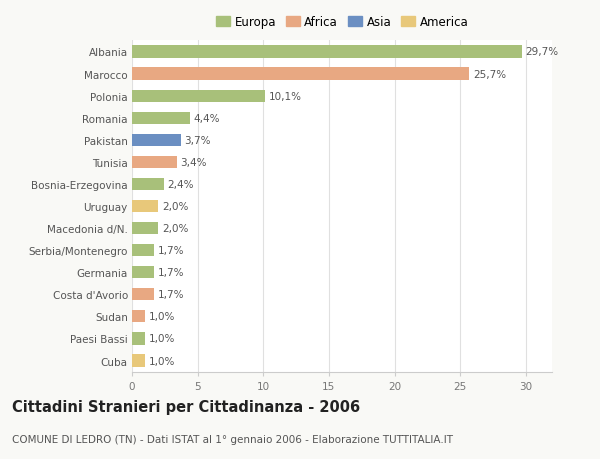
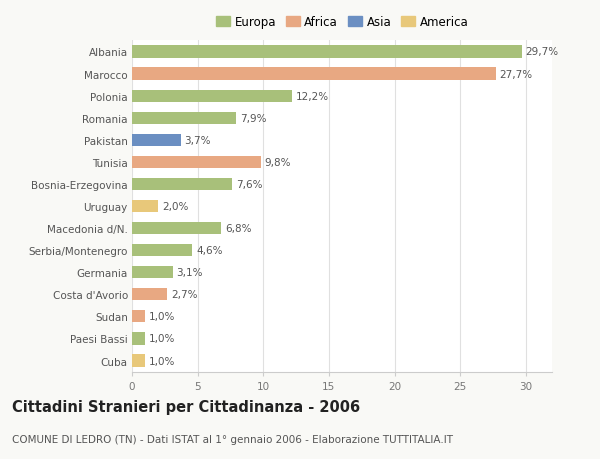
Marocco: 25,7% -> 27,7%
Polonia: 10,1% -> 12,2%
Romania: 4,4% -> 7,9%
Tunisia: 3,4% -> 9,8%
Bosnia-Erzegovina: 2,4% -> 7,6%
Macedonia d/N.: 2,0% -> 6,8%
Serbia/Montenegro: 1,7% -> 4,6%
Germania: 1,7% -> 3,1%
Costa d'Avorio: 1,7% -> 2,7%
